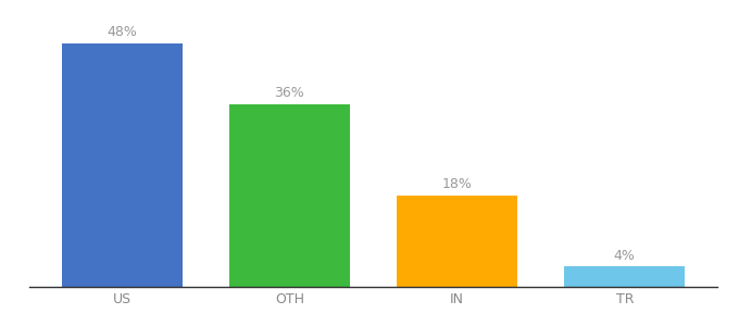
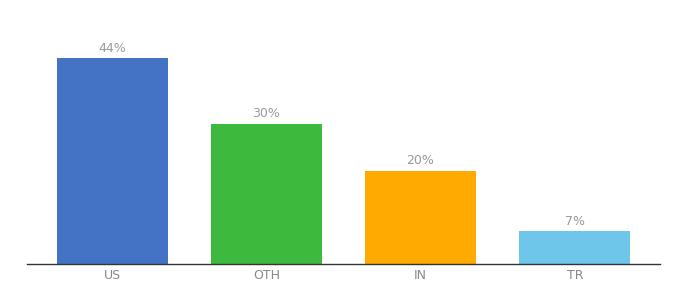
US: 48% -> 44%
OTH: 36% -> 30%
IN: 18% -> 20%
TR: 4% -> 7%
